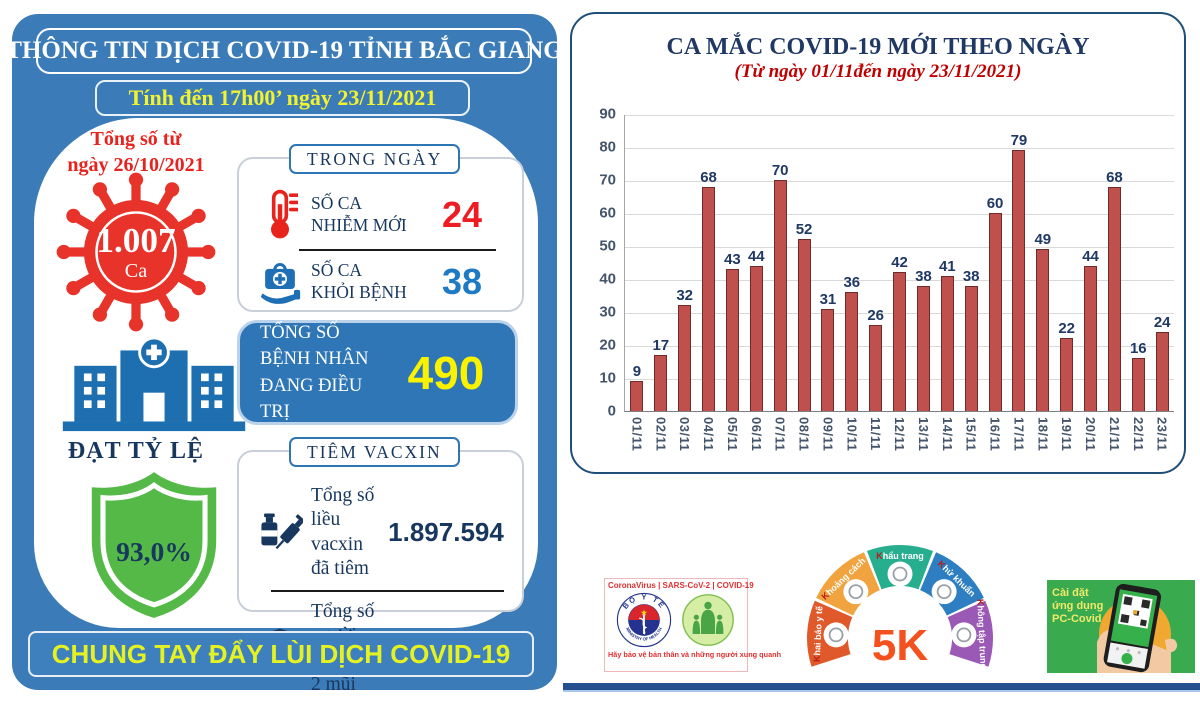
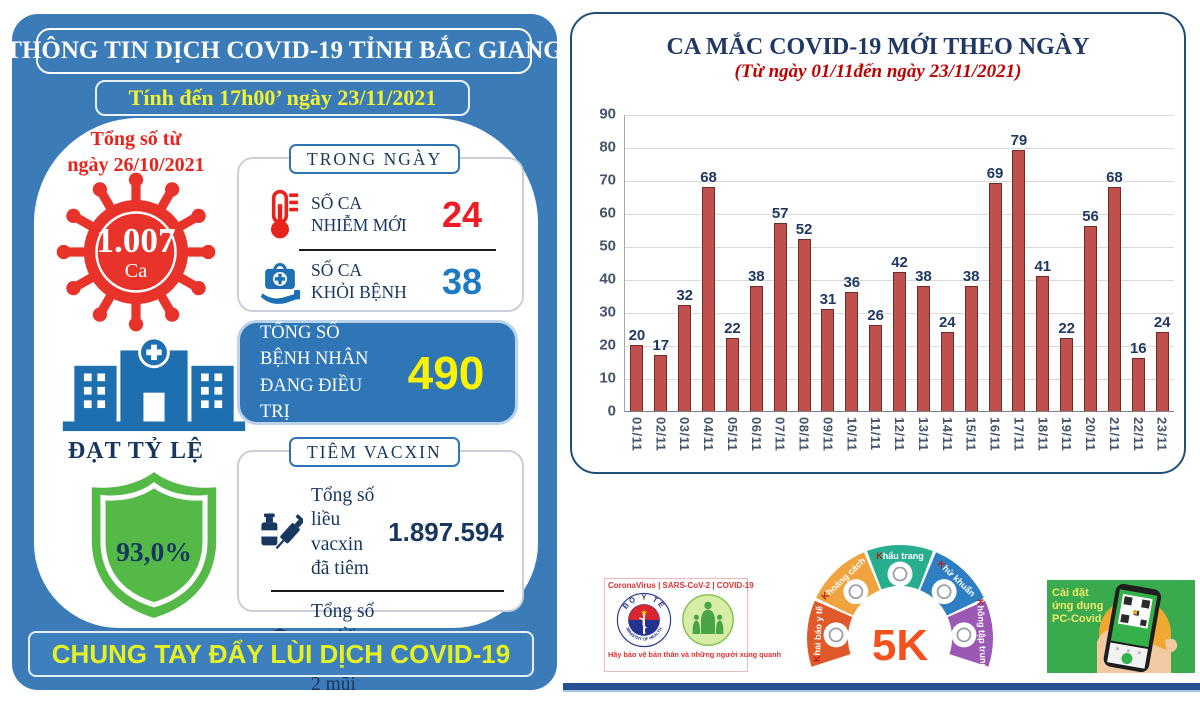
01/11: 9 -> 20
05/11: 43 -> 22
06/11: 44 -> 38
07/11: 70 -> 57
14/11: 41 -> 24
16/11: 60 -> 69
18/11: 49 -> 41
20/11: 44 -> 56
